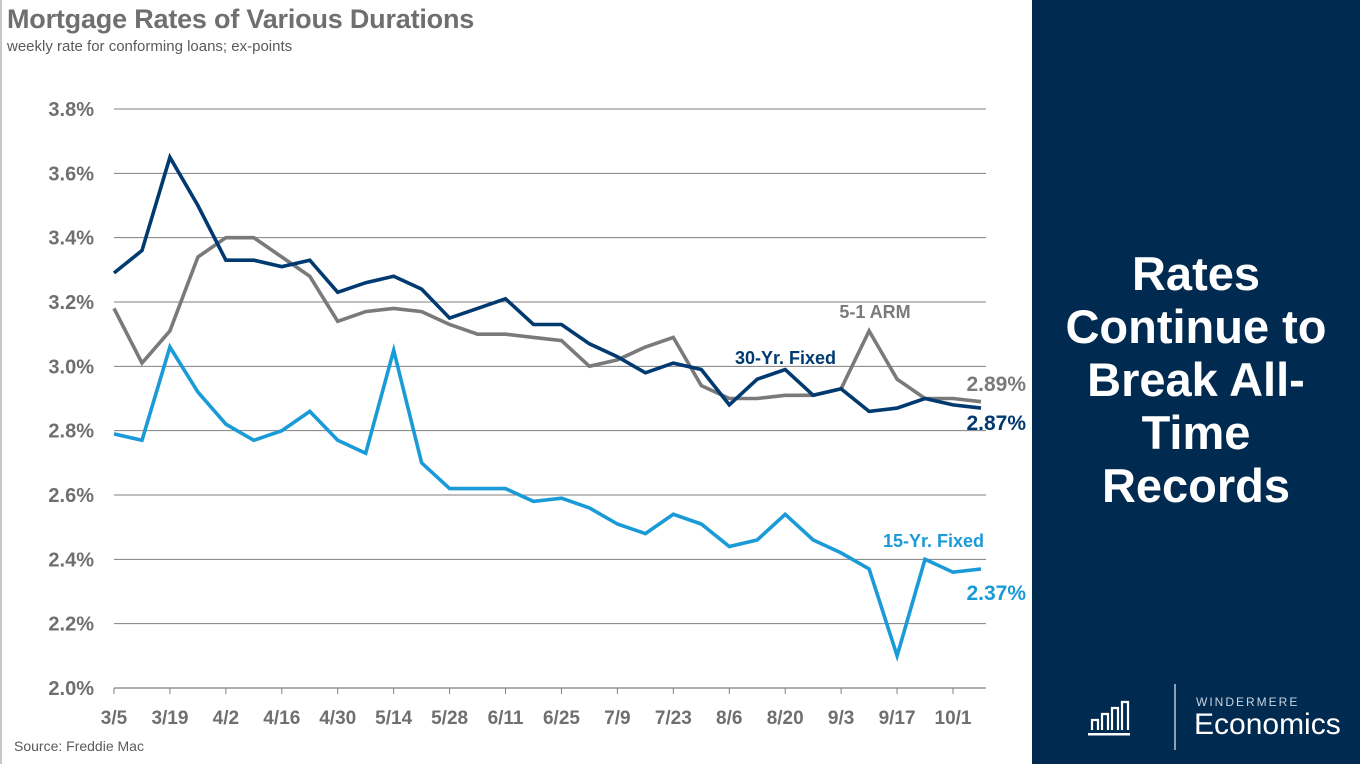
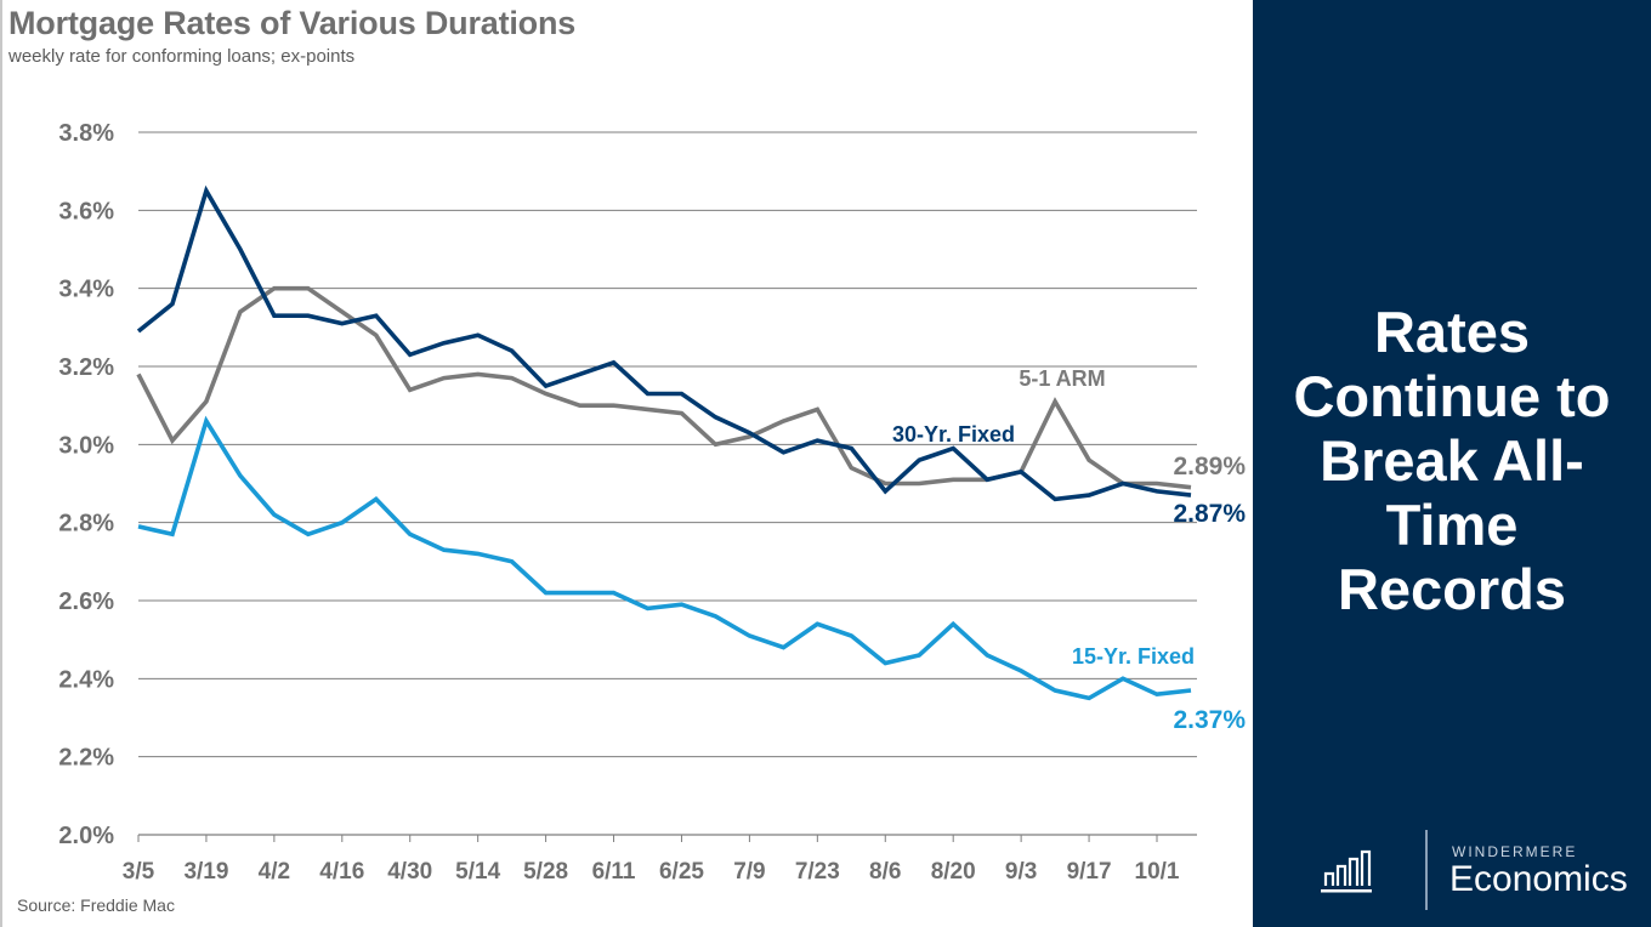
15-Yr. Fixed/5/14: 3.05% -> 2.72%
15-Yr. Fixed/9/17: 2.10% -> 2.35%
